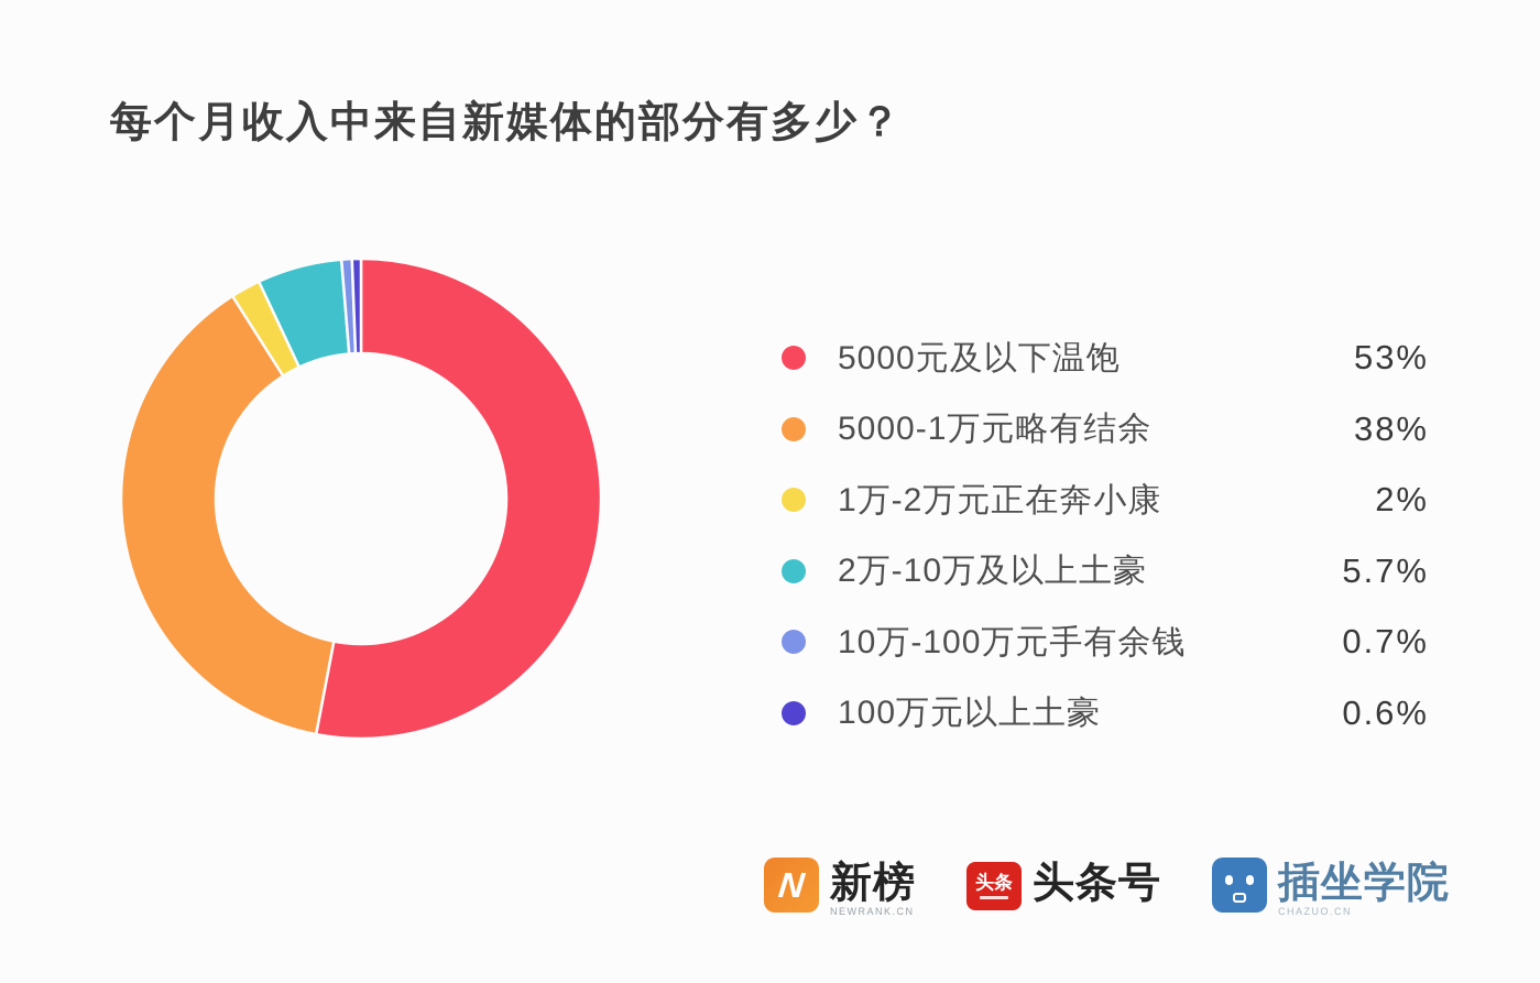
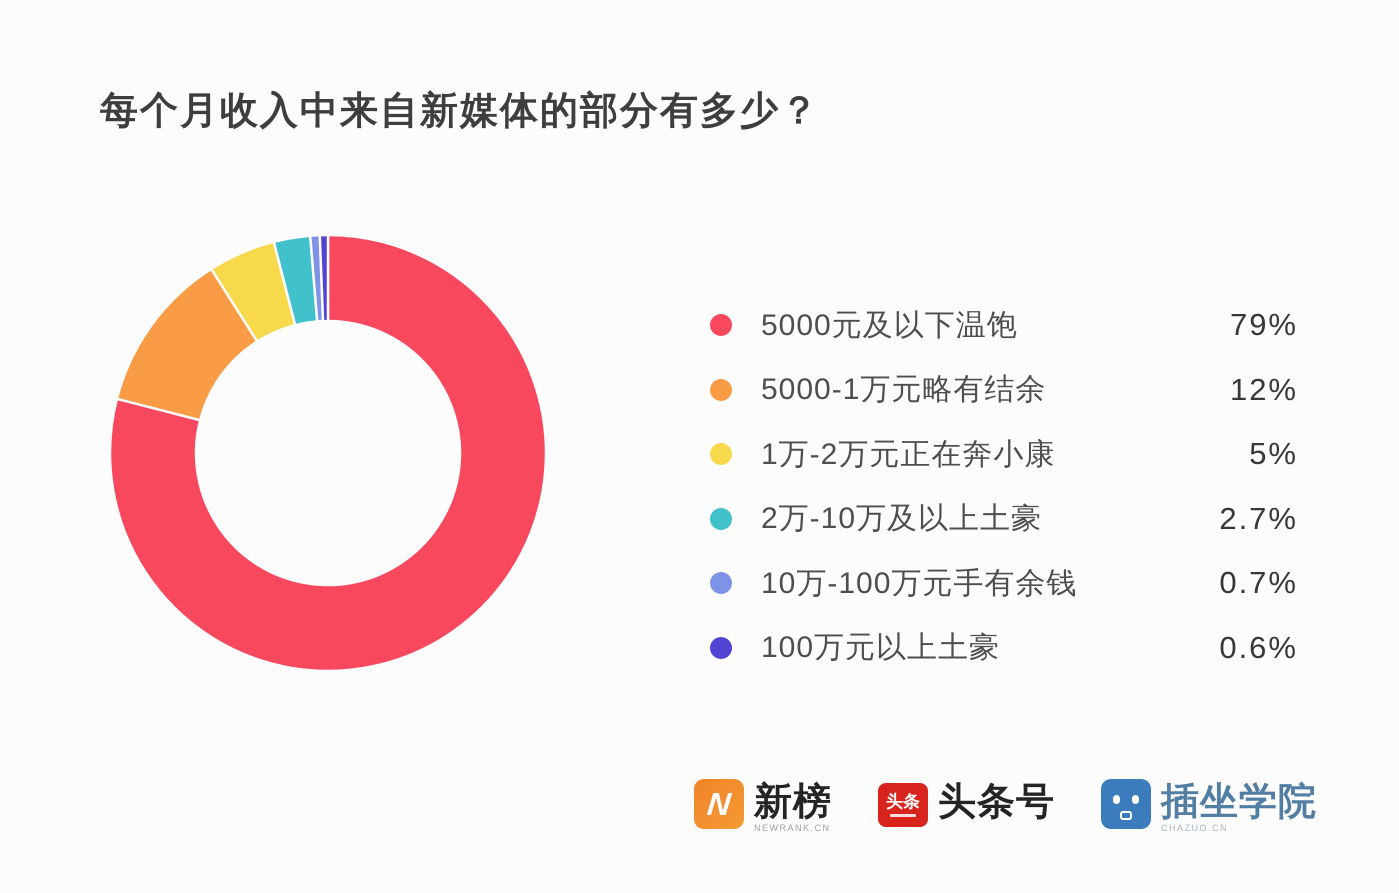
5000元及以下温饱: 53% -> 79%
5000-1万元略有结余: 38% -> 12%
1万-2万元正在奔小康: 2% -> 5%
2万-10万及以上土豪: 5.7% -> 2.7%
